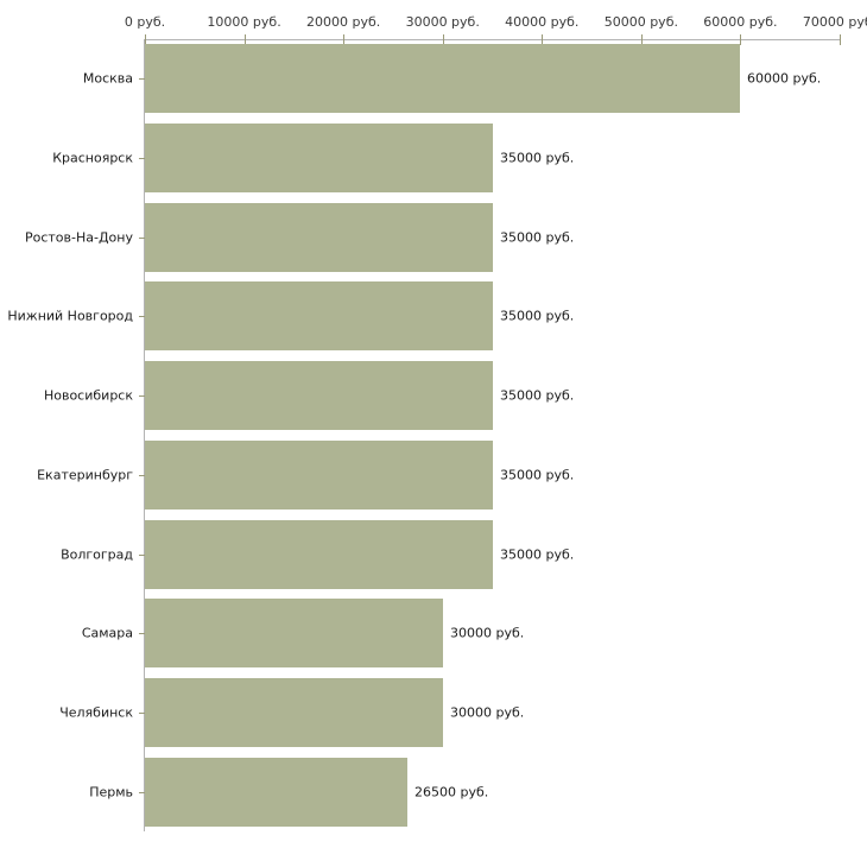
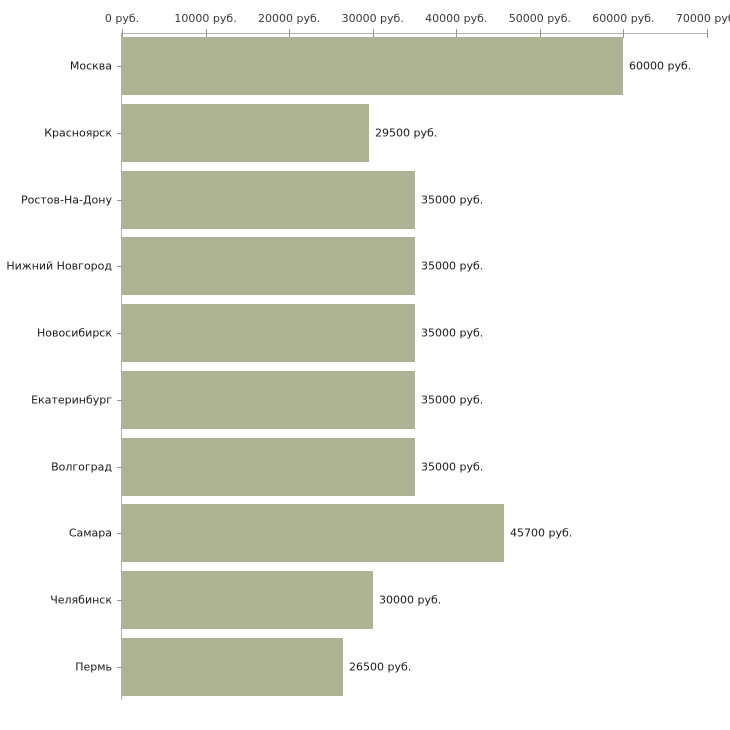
Красноярск: 35000 -> 29500
Самара: 30000 -> 45700
